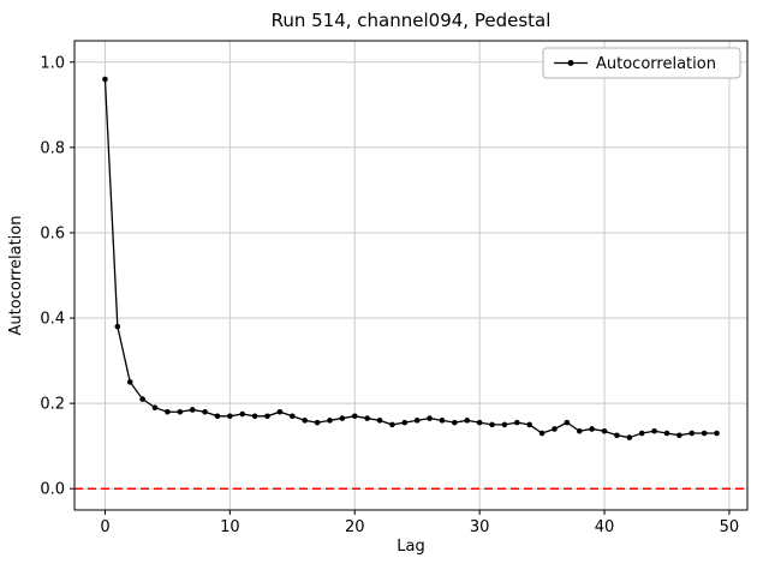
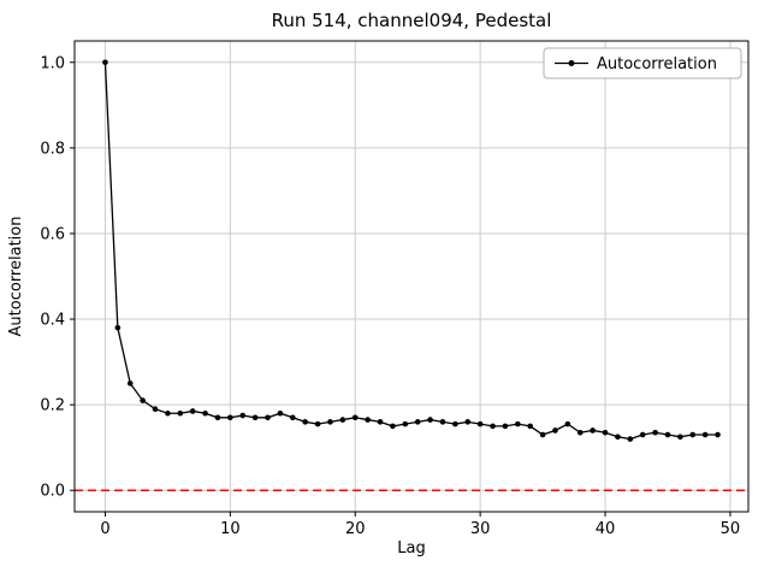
0: 0.96 -> 1.00
